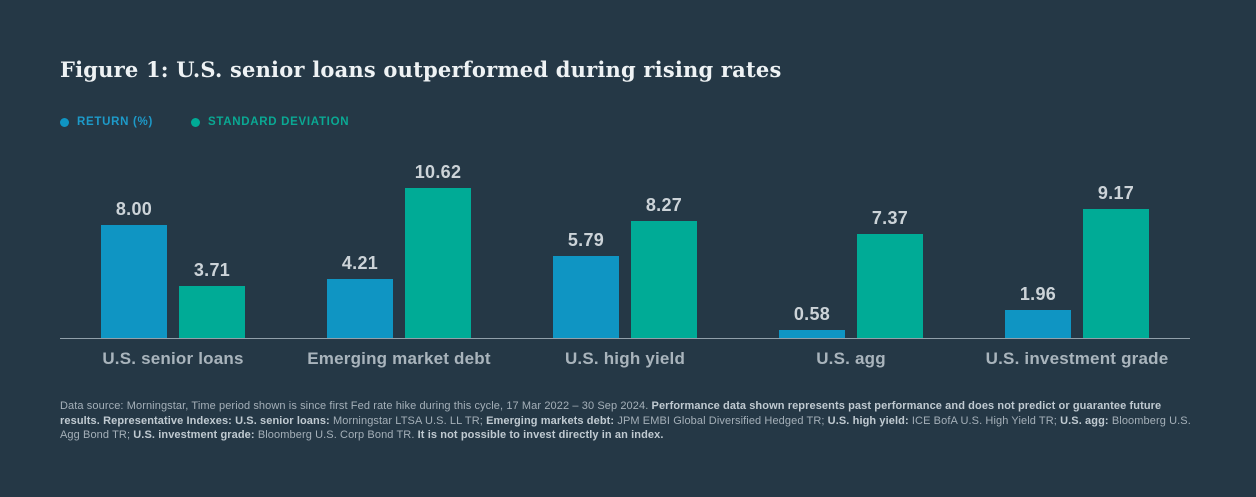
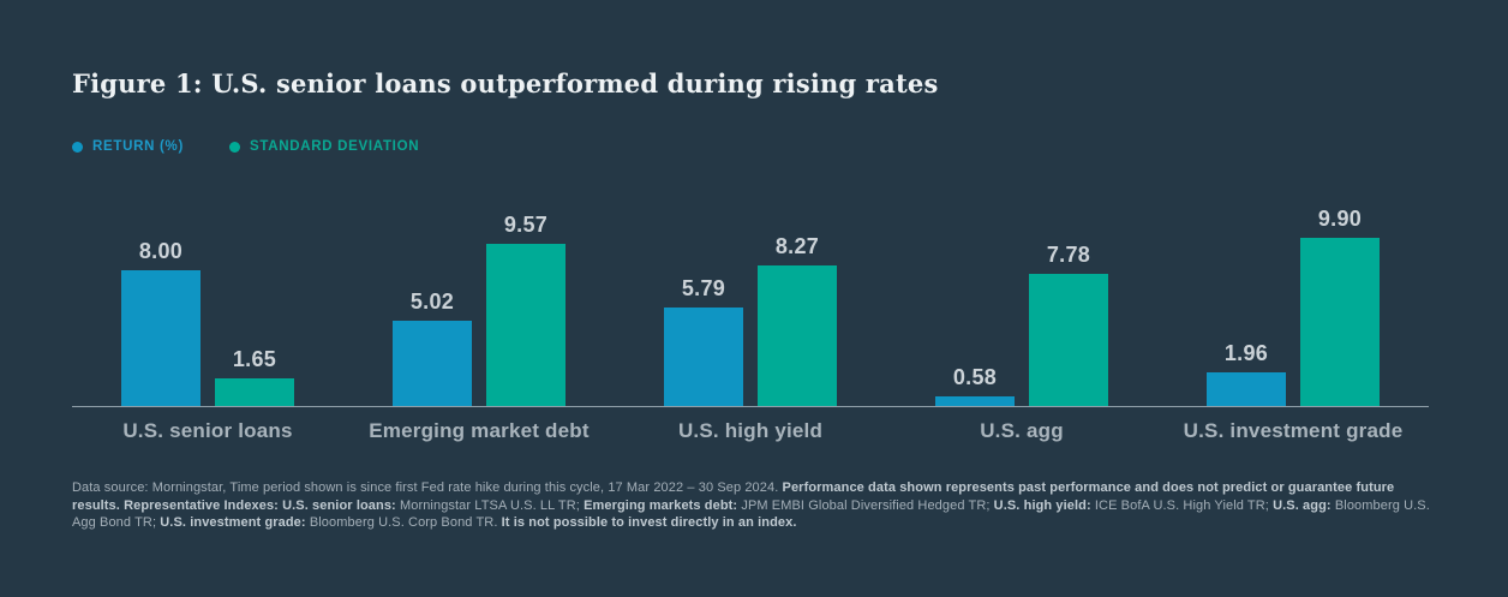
STANDARD DEVIATION/U.S. senior loans: 3.71 -> 1.65
RETURN (%)/Emerging market debt: 4.21 -> 5.02
STANDARD DEVIATION/Emerging market debt: 10.62 -> 9.57
STANDARD DEVIATION/U.S. agg: 7.37 -> 7.78
STANDARD DEVIATION/U.S. investment grade: 9.17 -> 9.90
